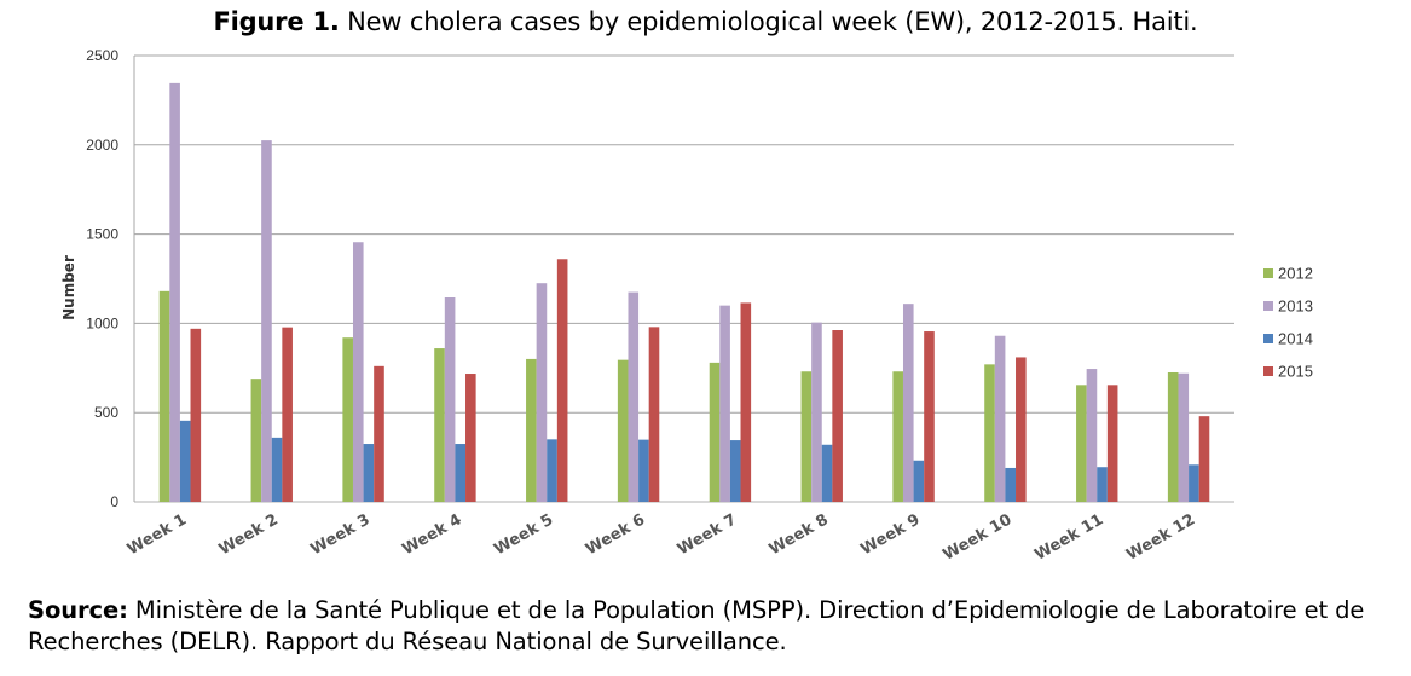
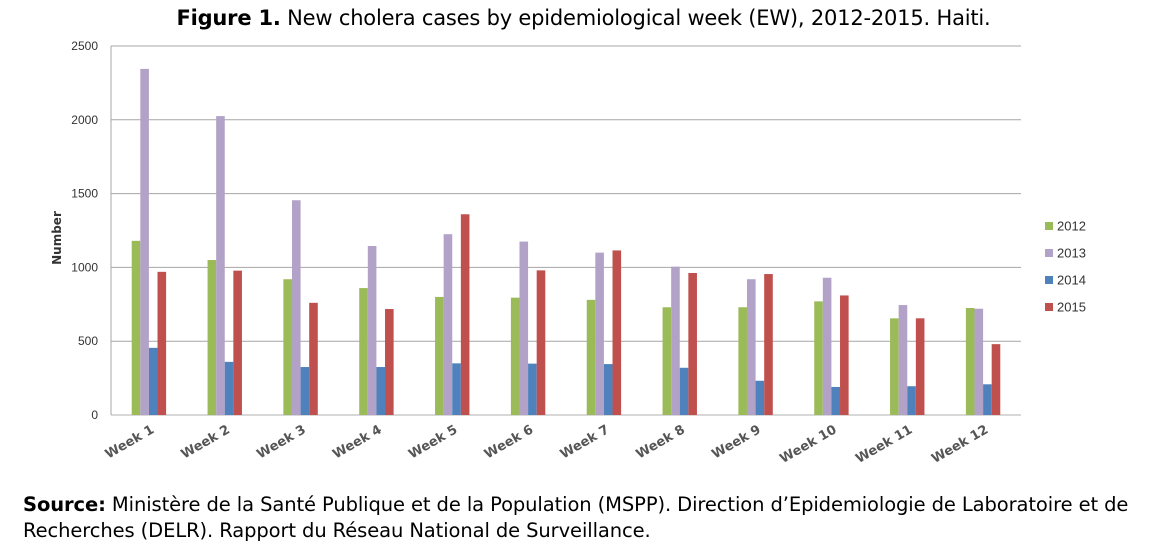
2012/Week 2: 690 -> 1050
2013/Week 9: 1110 -> 920
